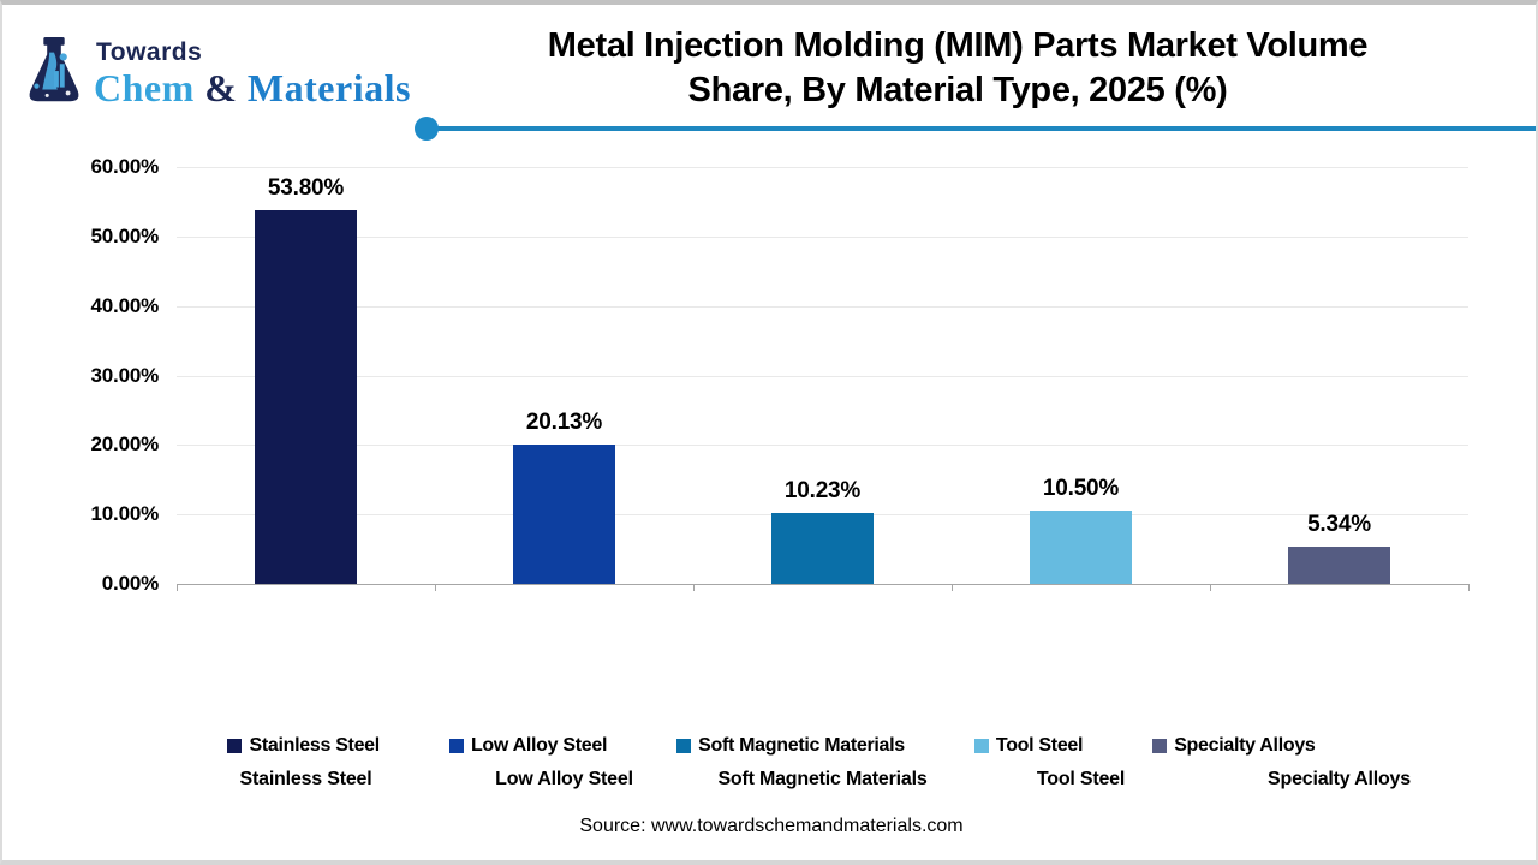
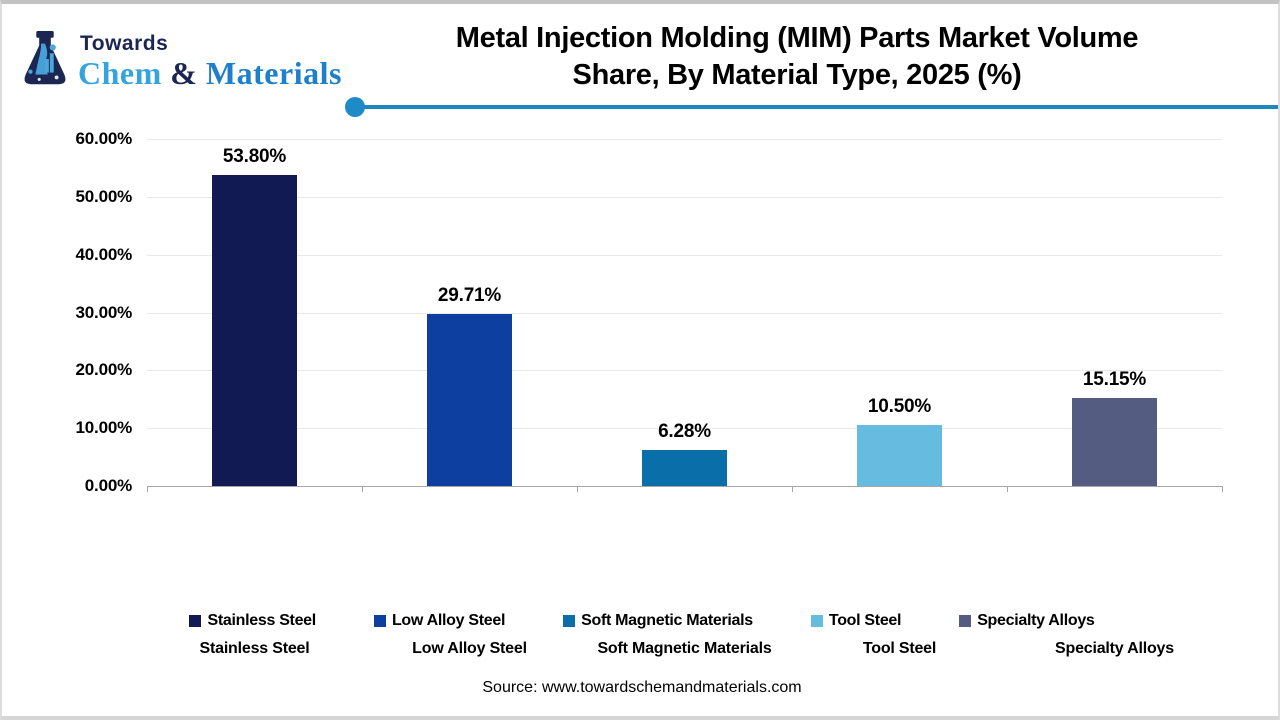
Low Alloy Steel: 20.13% -> 29.71%
Soft Magnetic Materials: 10.23% -> 6.28%
Specialty Alloys: 5.34% -> 15.15%
